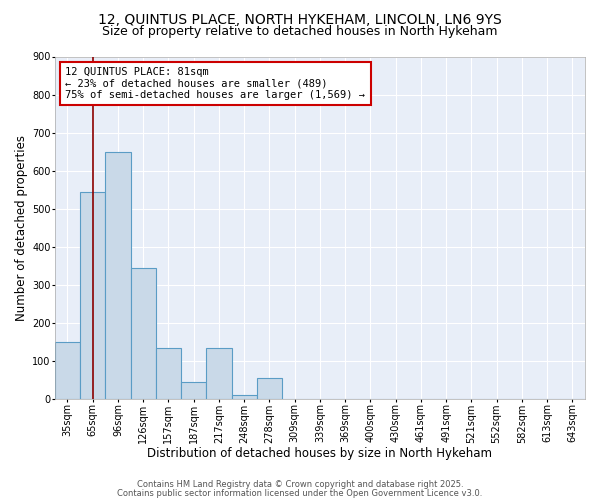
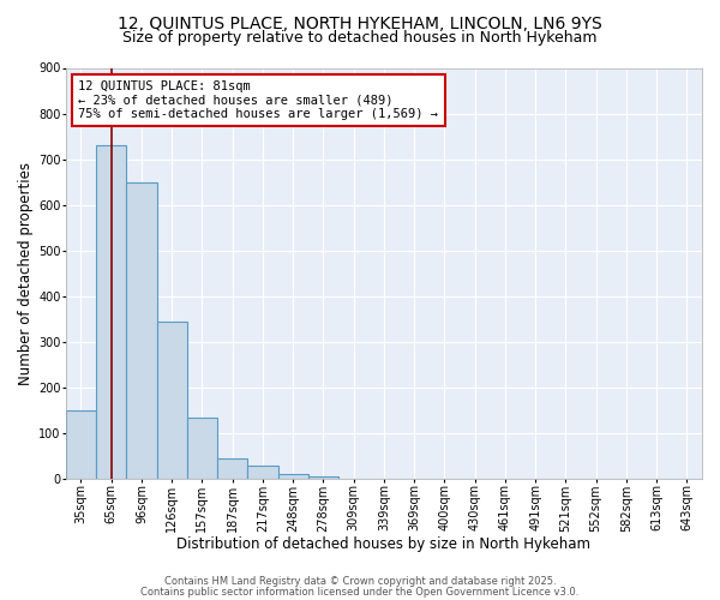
65sqm: 545 -> 730
217sqm: 135 -> 30
278sqm: 55 -> 6
